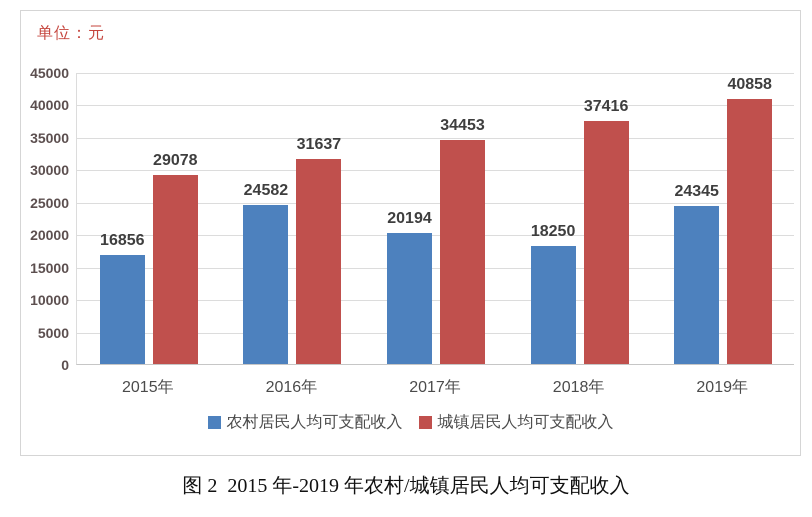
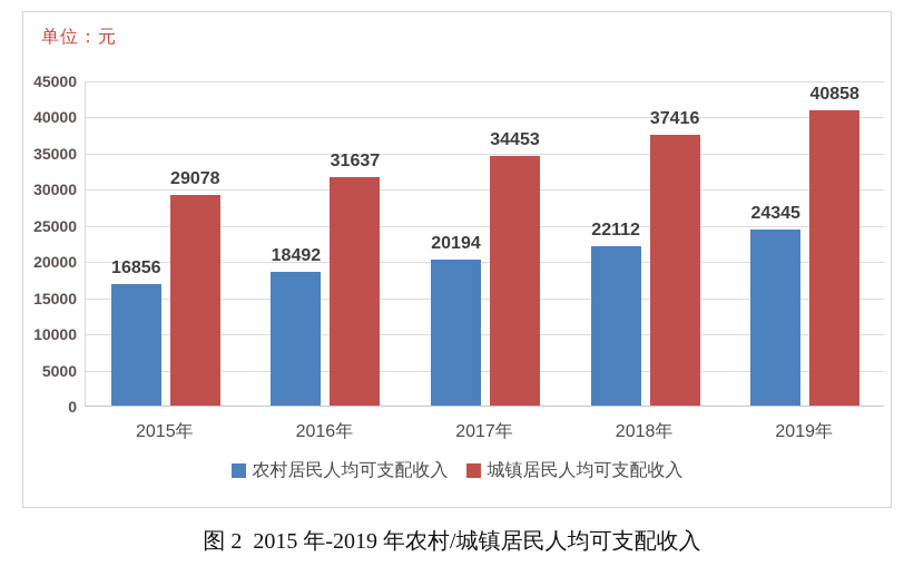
农村居民人均可支配收入/2016年: 24582 -> 18492
农村居民人均可支配收入/2018年: 18250 -> 22112
